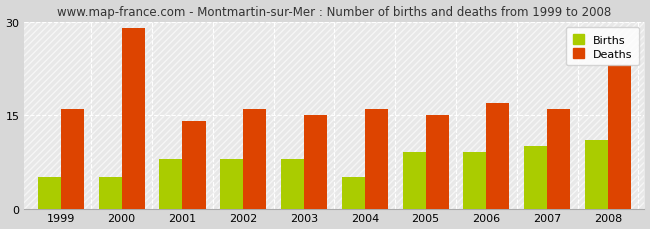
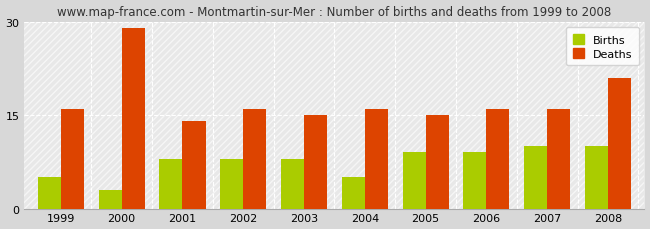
Births/2000: 5 -> 3
Deaths/2006: 17 -> 16
Births/2008: 11 -> 10
Deaths/2008: 23 -> 21
